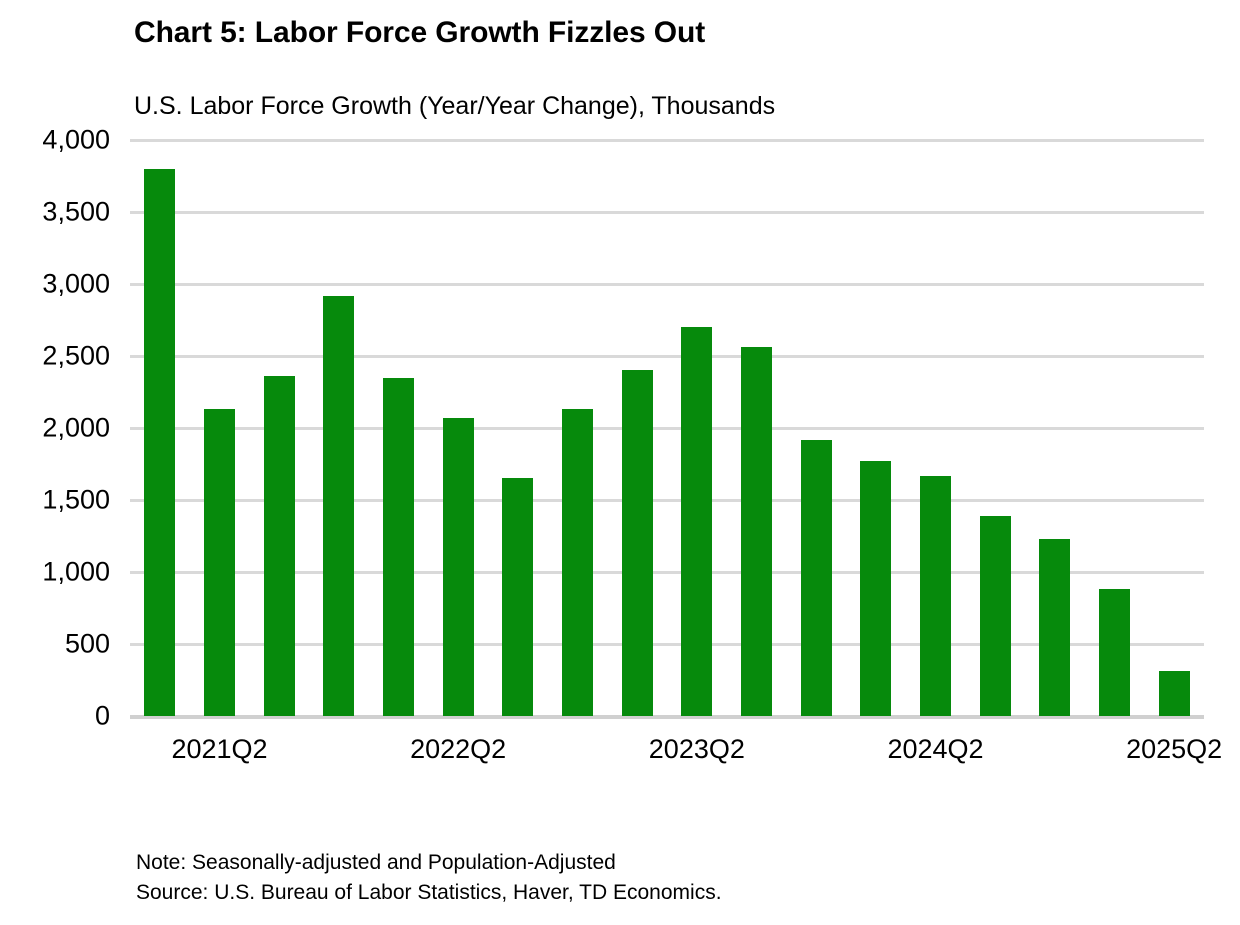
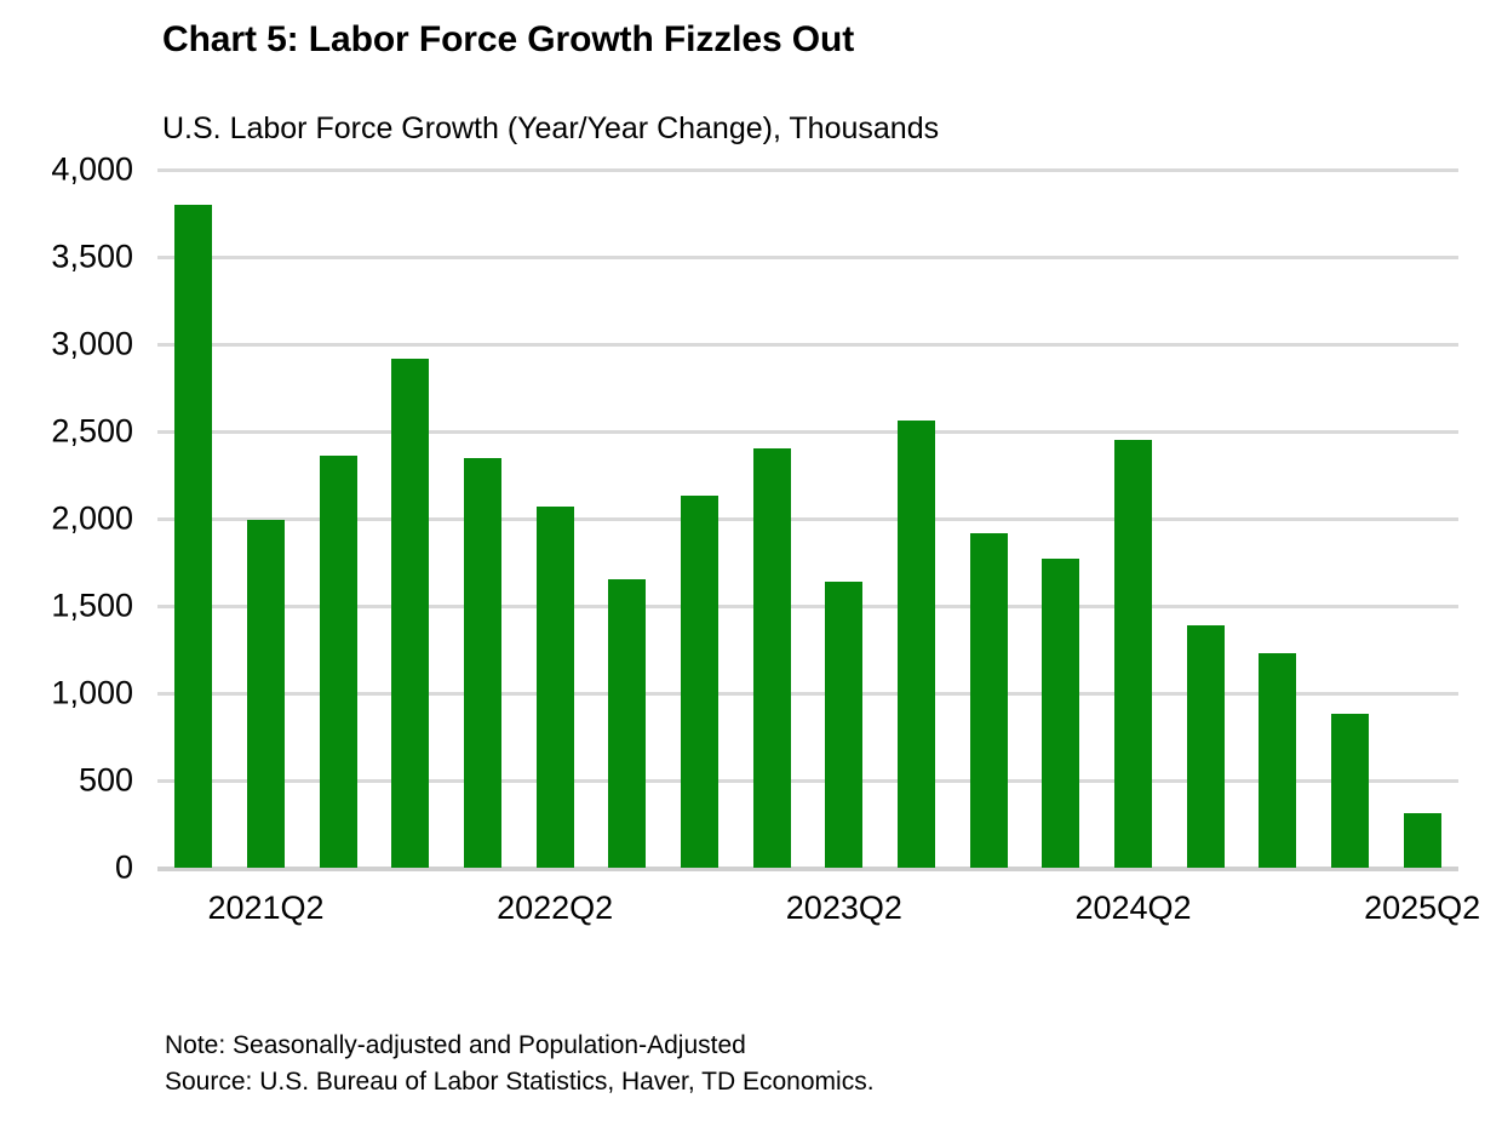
2021Q2: 2130 -> 1990
2023Q2: 2700 -> 1640
2024Q2: 1670 -> 2450
